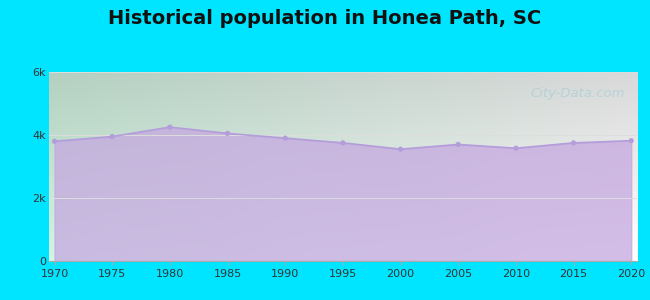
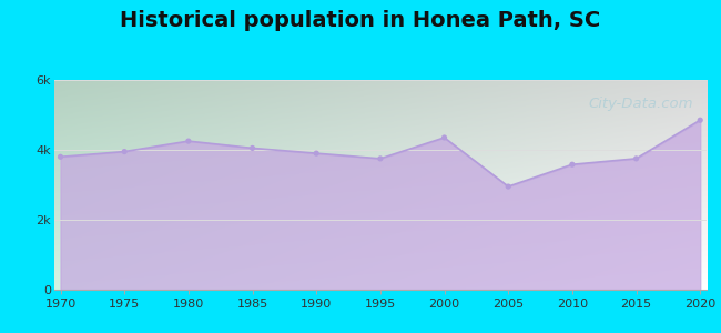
2000: 3.55k -> 4.35k
2005: 3.70k -> 2.95k
2020: 3.82k -> 4.85k
